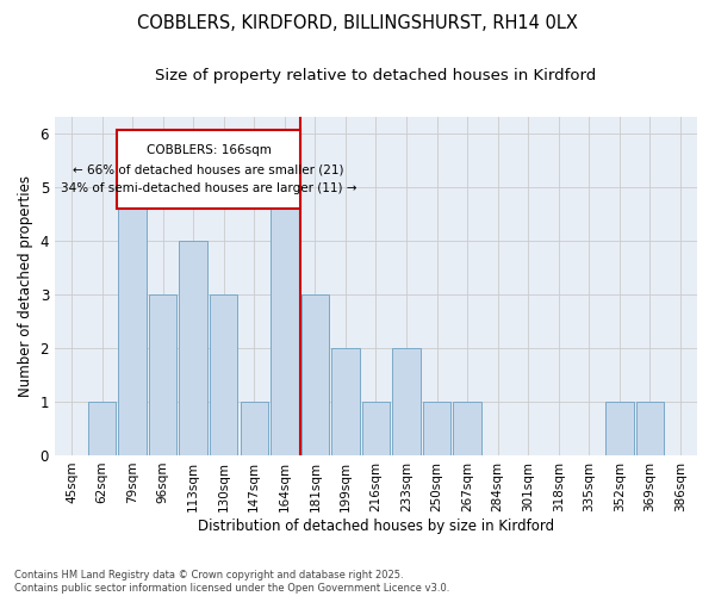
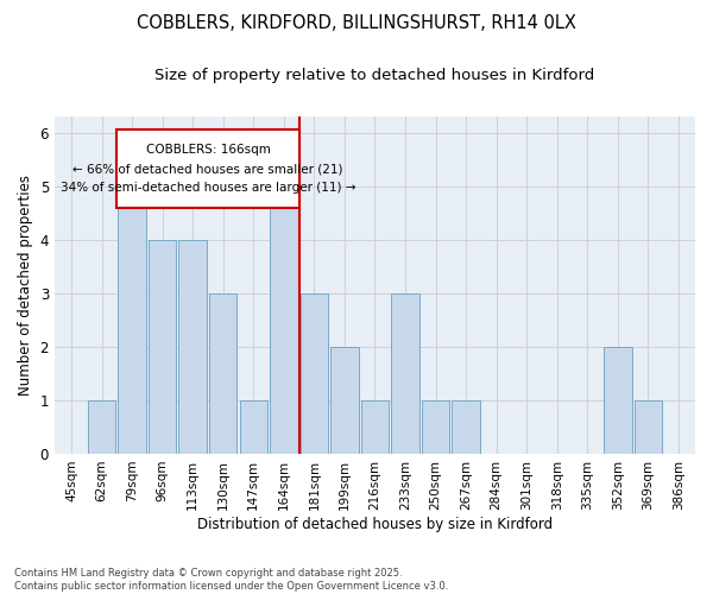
96sqm: 3 -> 4
233sqm: 2 -> 3
352sqm: 1 -> 2
